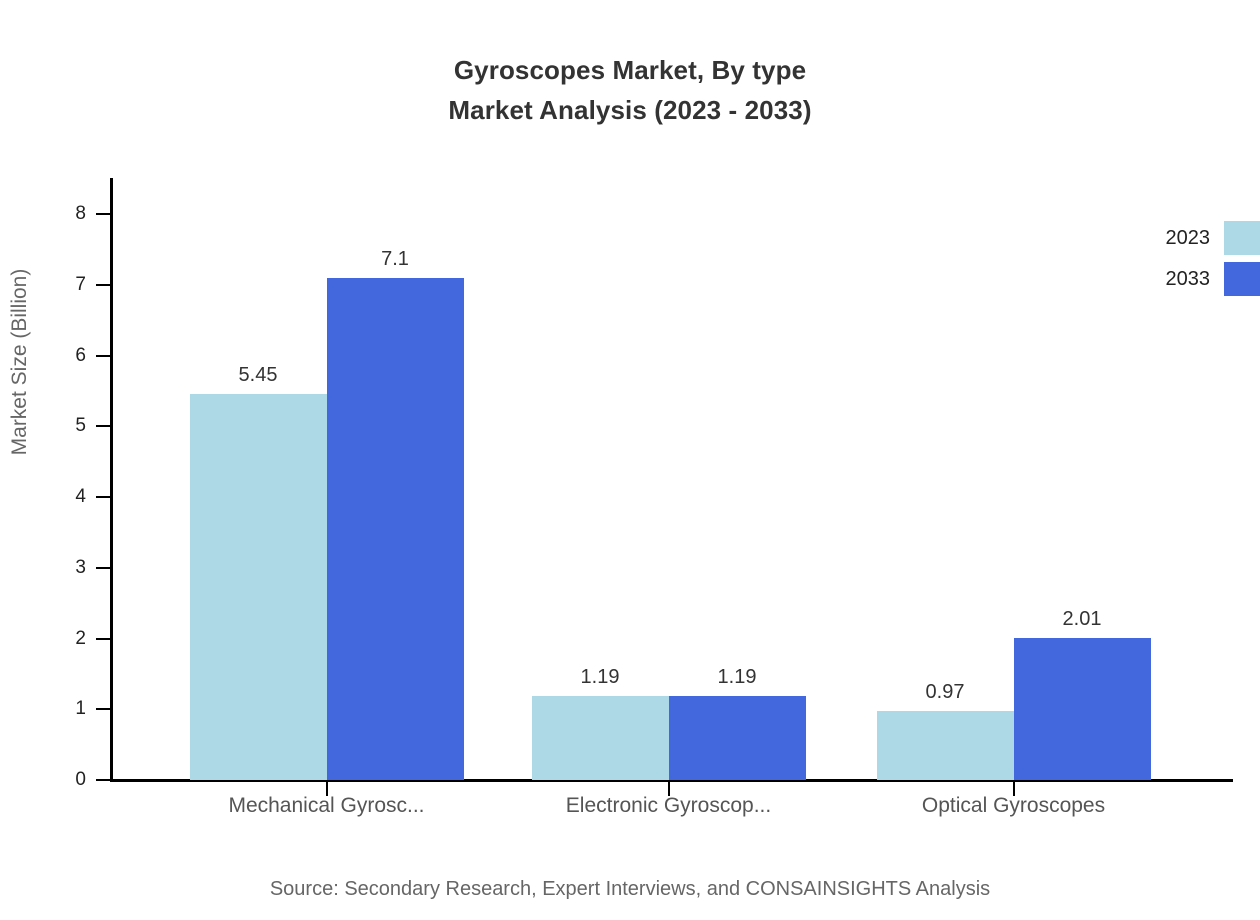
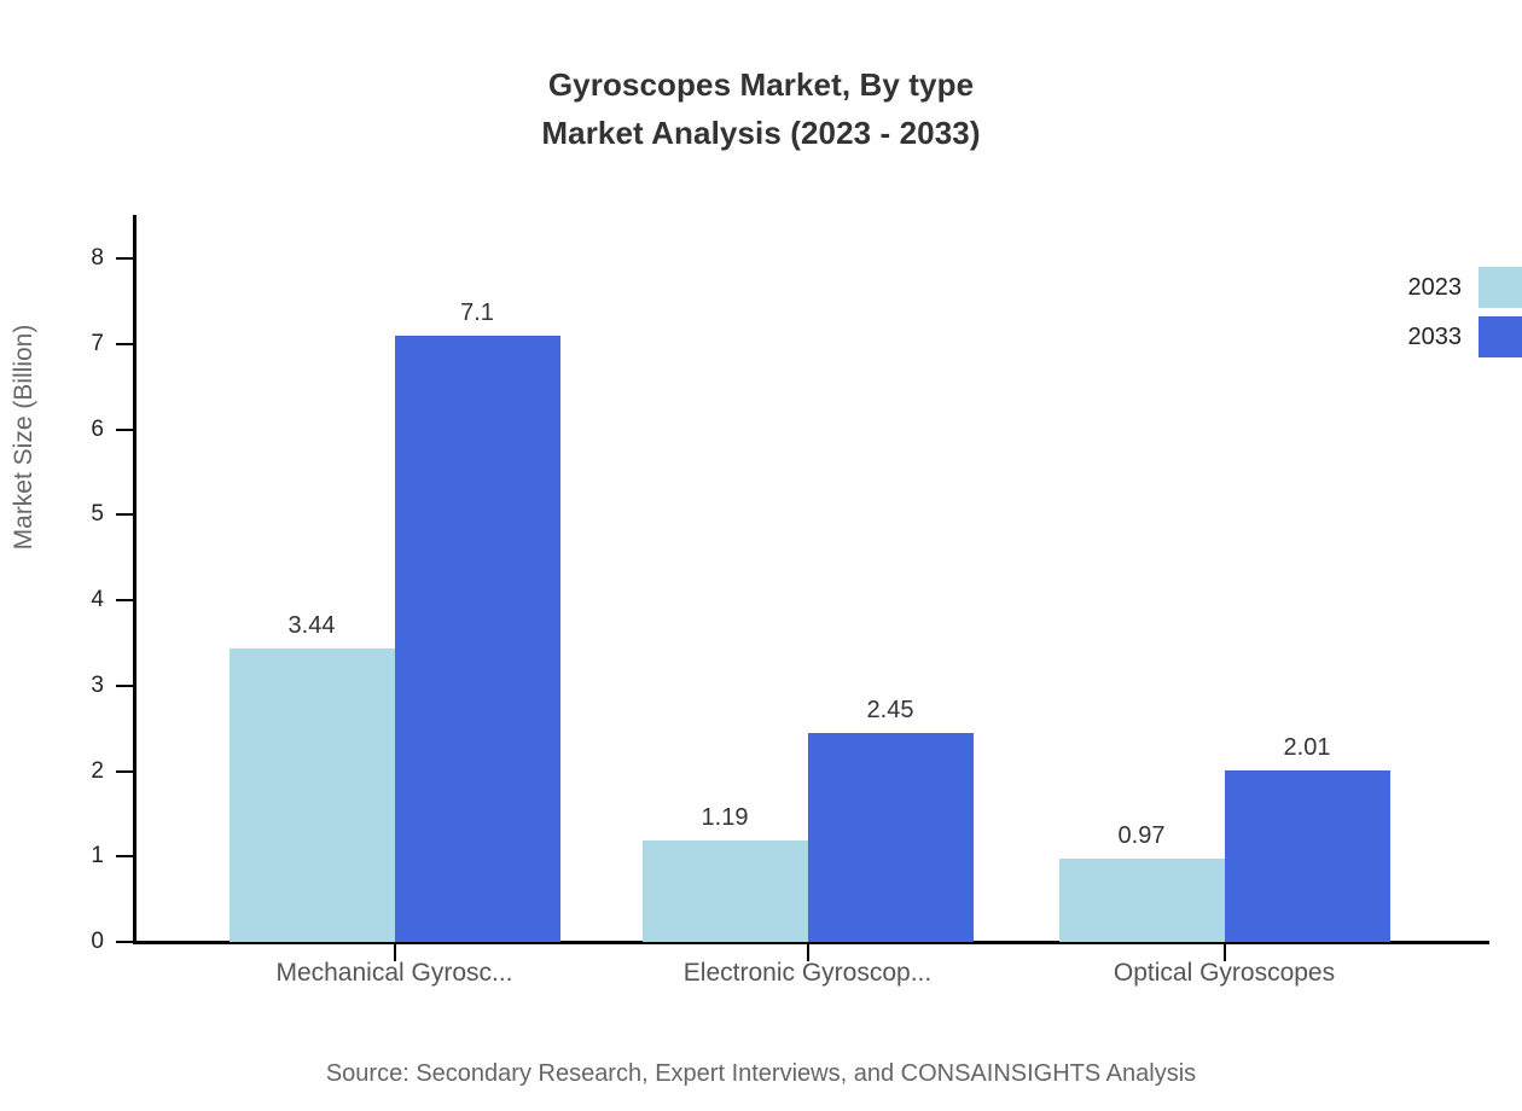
2023/Mechanical Gyrosc...: 5.45 -> 3.44
2033/Electronic Gyroscop...: 1.19 -> 2.45
